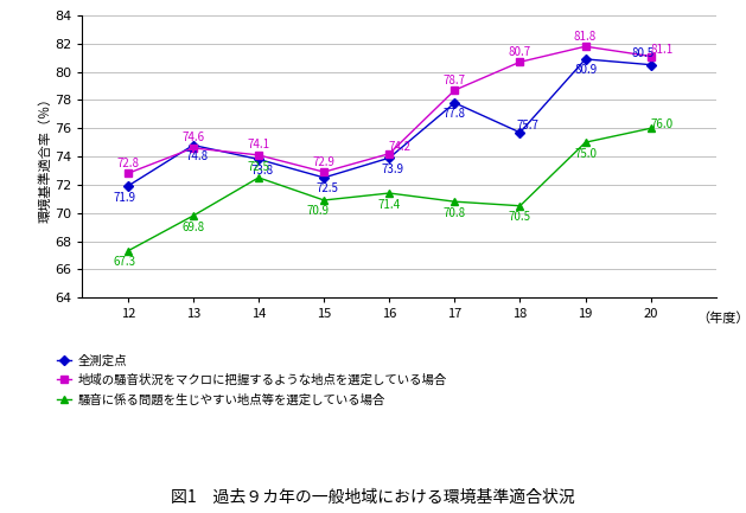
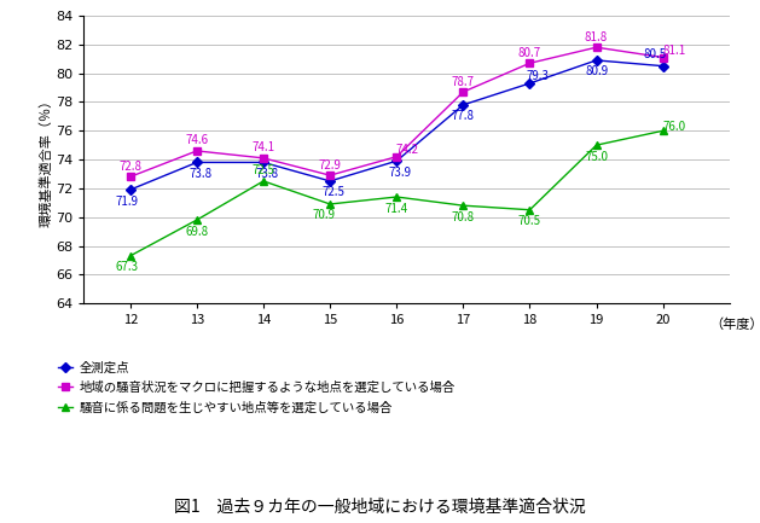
全測定点/13: 74.8 -> 73.8
全測定点/18: 75.7 -> 79.3
